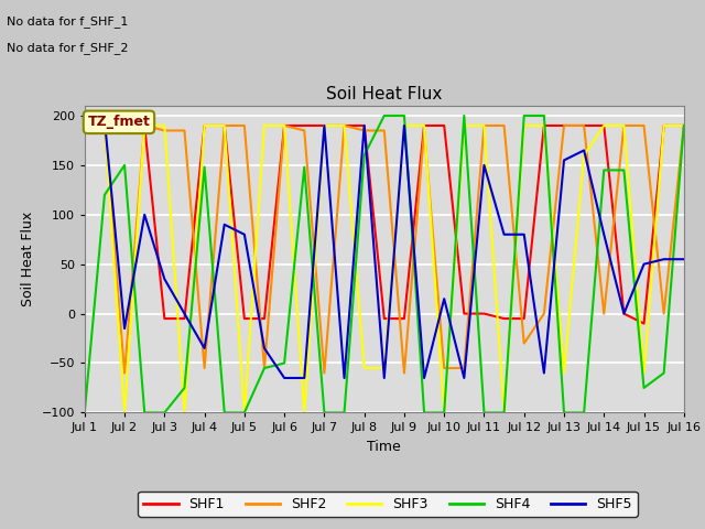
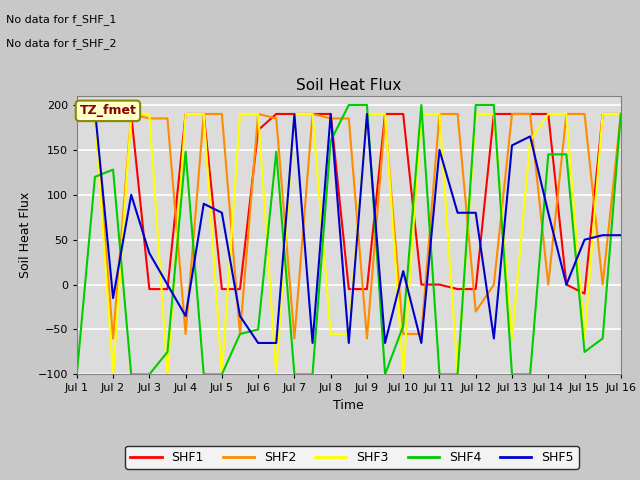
SHF4/Jul 2: 150 -> 128
SHF1/Jul 6: 190 -> 172
SHF4/Jul 10: -100 -> -46
